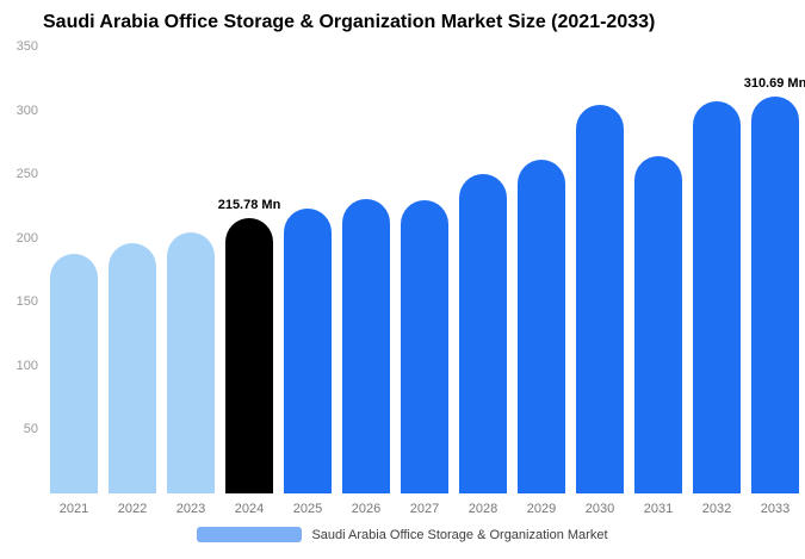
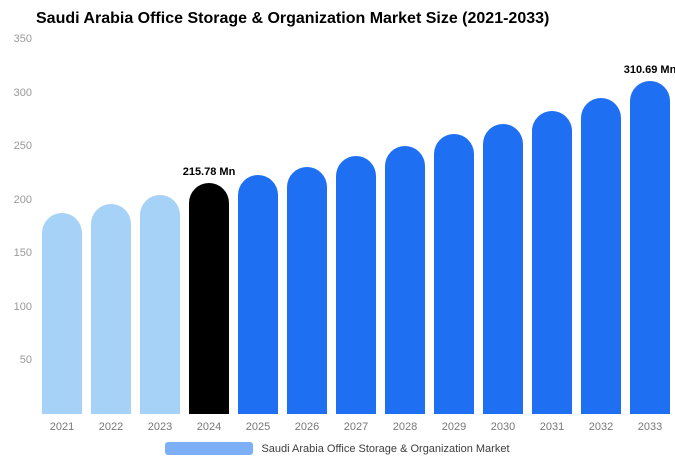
2027: 230 -> 241
2030: 304 -> 271
2031: 264 -> 283
2032: 307 -> 295
